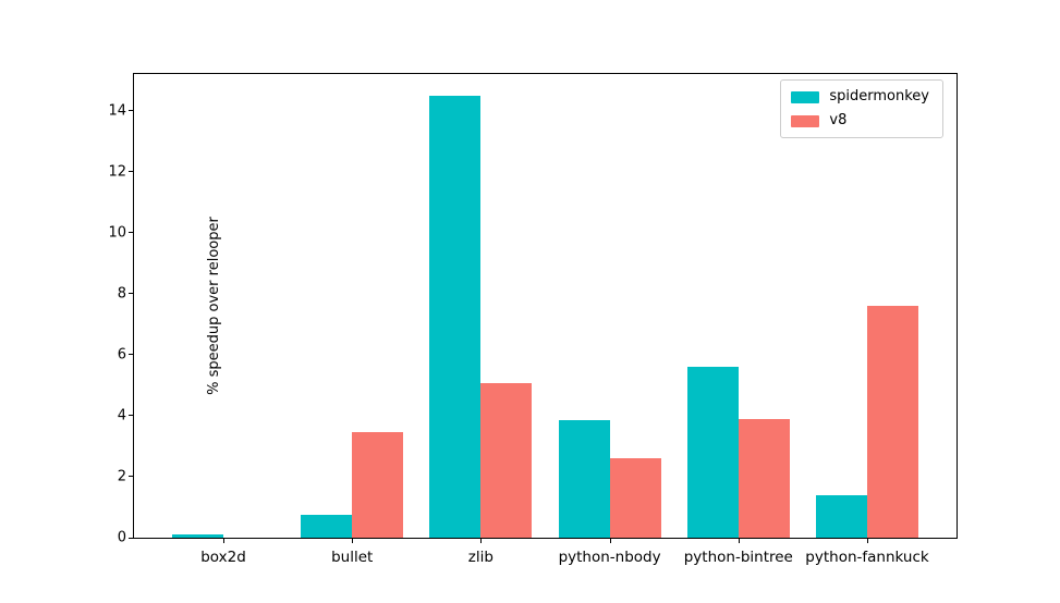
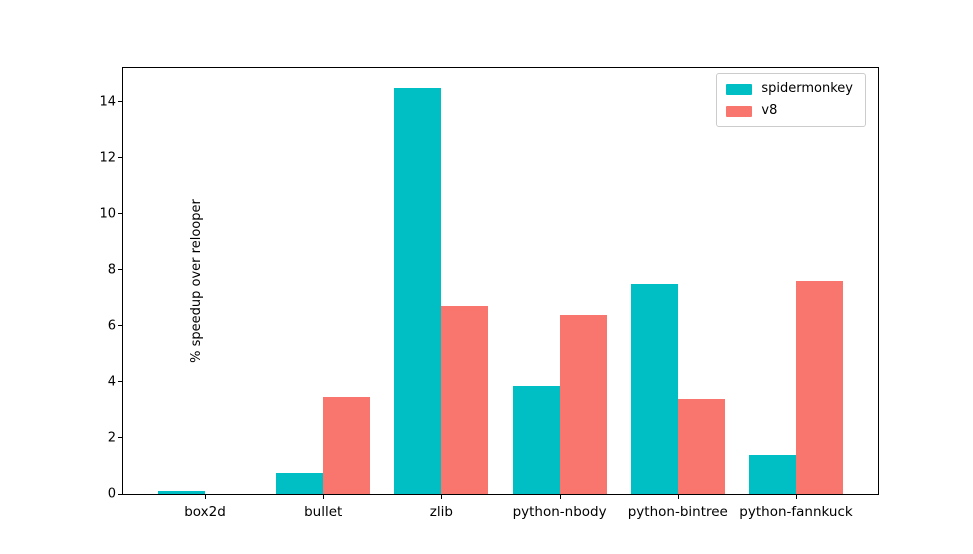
v8/zlib: 5.0 -> 6.7
v8/python-nbody: 2.6 -> 6.4
spidermonkey/python-bintree: 5.6 -> 7.5
v8/python-bintree: 3.9 -> 3.4
